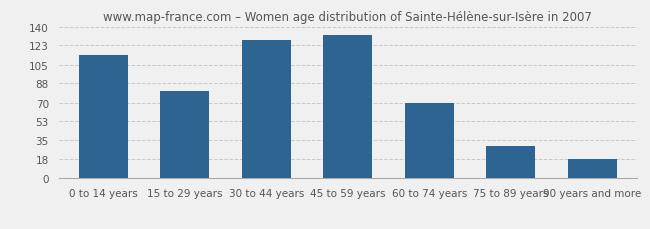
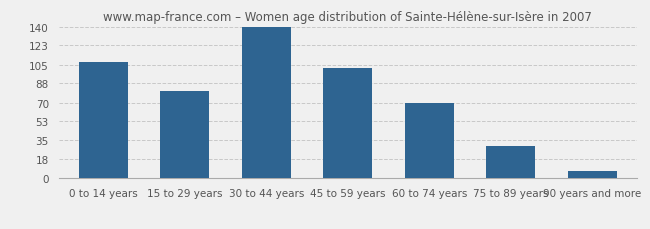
0 to 14 years: 114 -> 107
30 to 44 years: 128 -> 140
45 to 59 years: 132 -> 102
90 years and more: 18 -> 7
